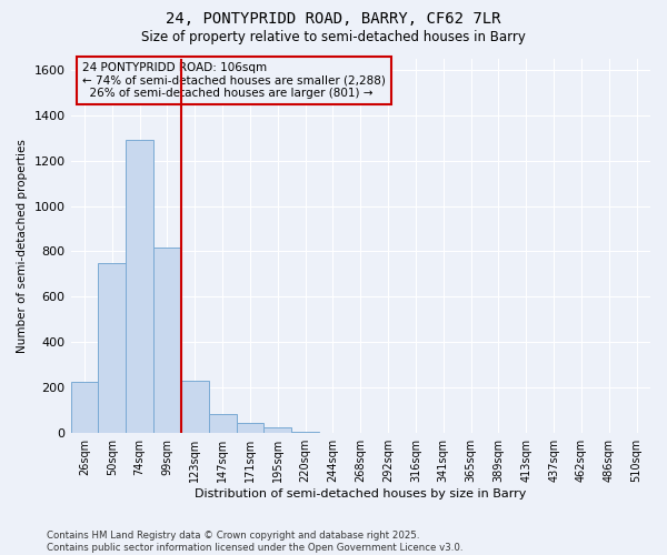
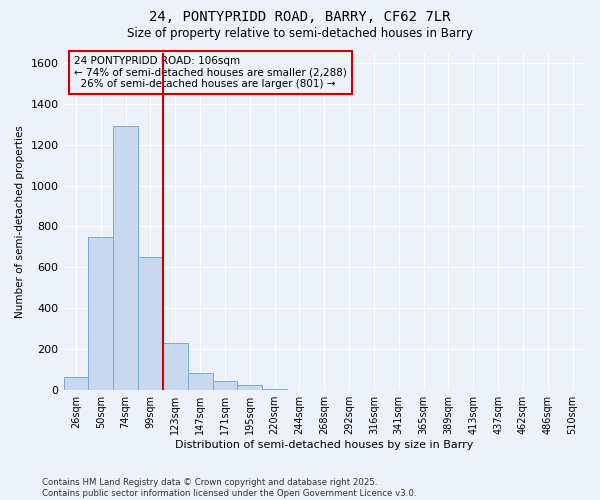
26sqm: 225 -> 65
99sqm: 815 -> 650
